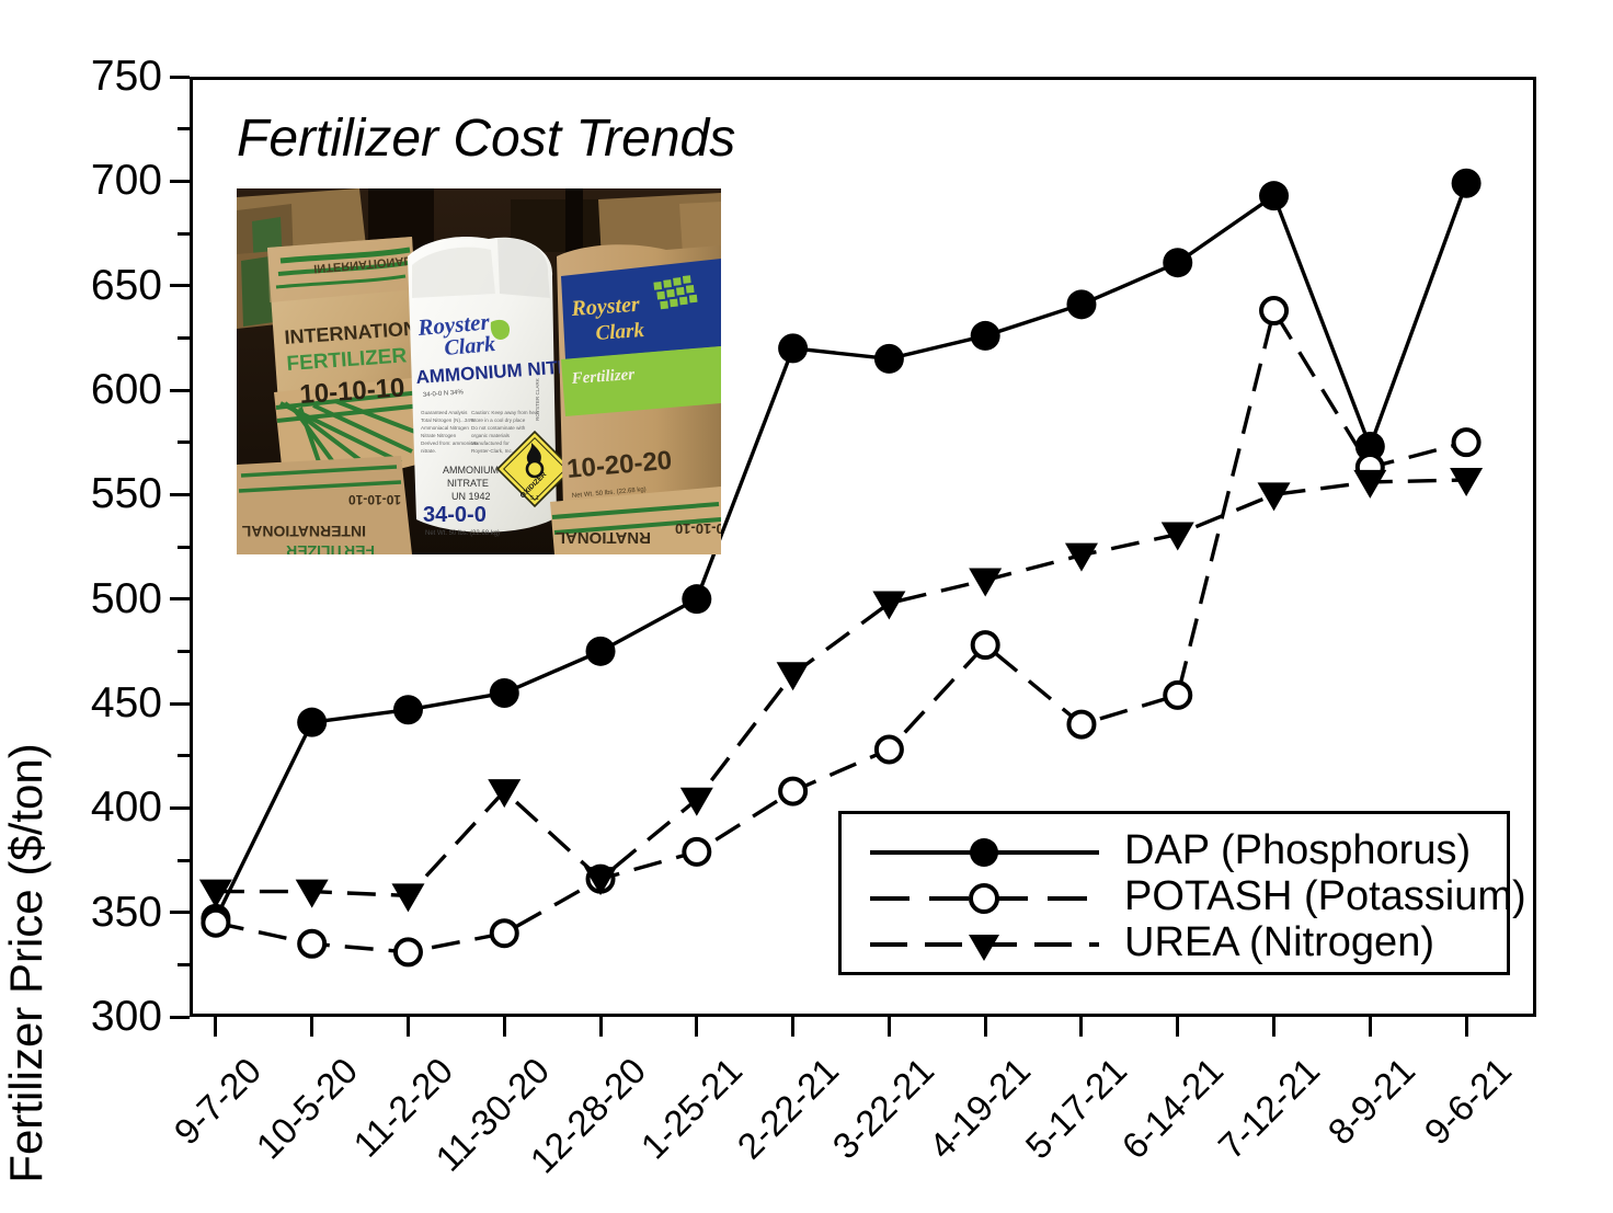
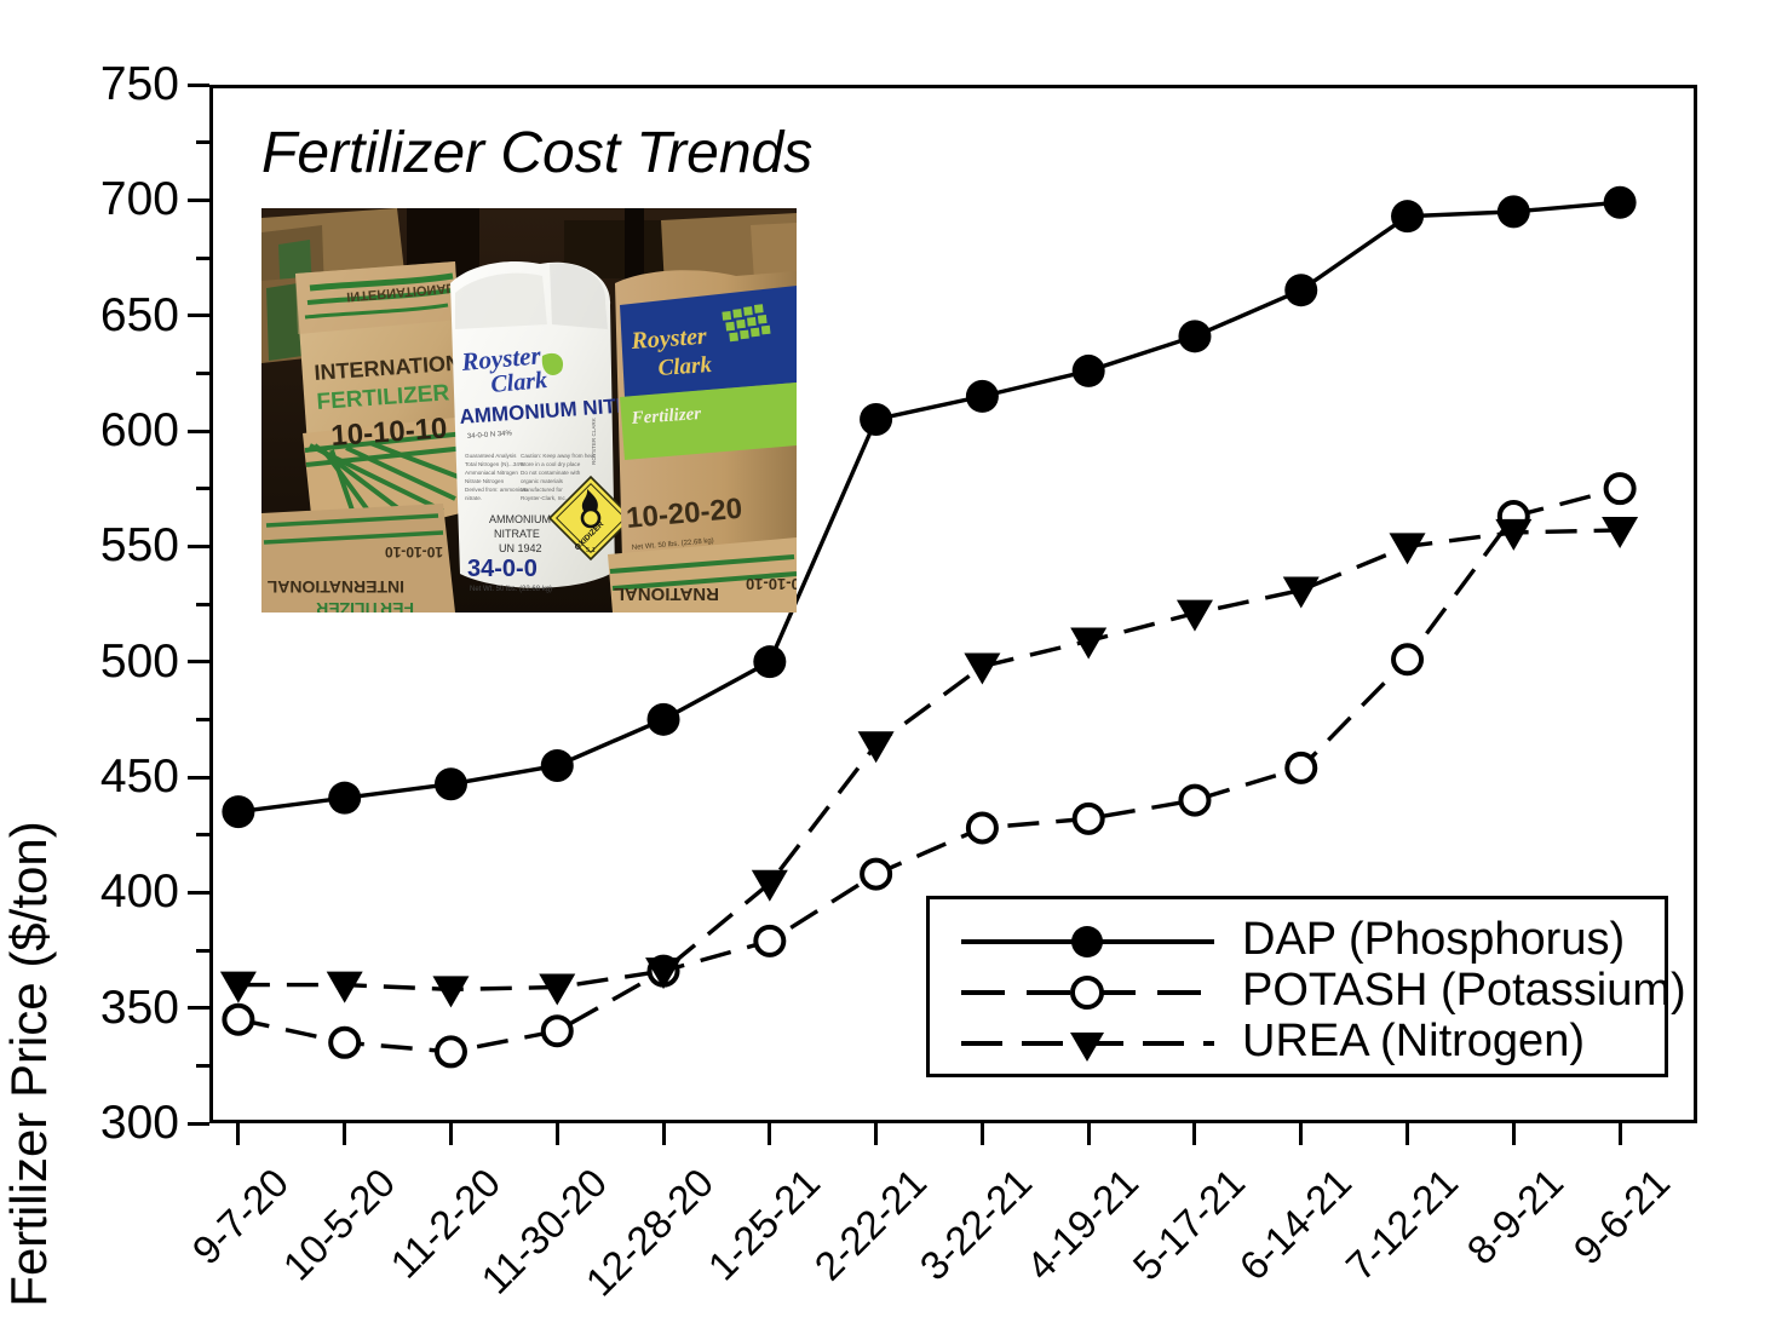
DAP (Phosphorus)/9-7-20: 347 -> 435
UREA (Nitrogen)/11-30-20: 408 -> 359
DAP (Phosphorus)/2-22-21: 620 -> 605
POTASH (Potassium)/4-19-21: 478 -> 432
POTASH (Potassium)/7-12-21: 638 -> 501
DAP (Phosphorus)/8-9-21: 573 -> 695
